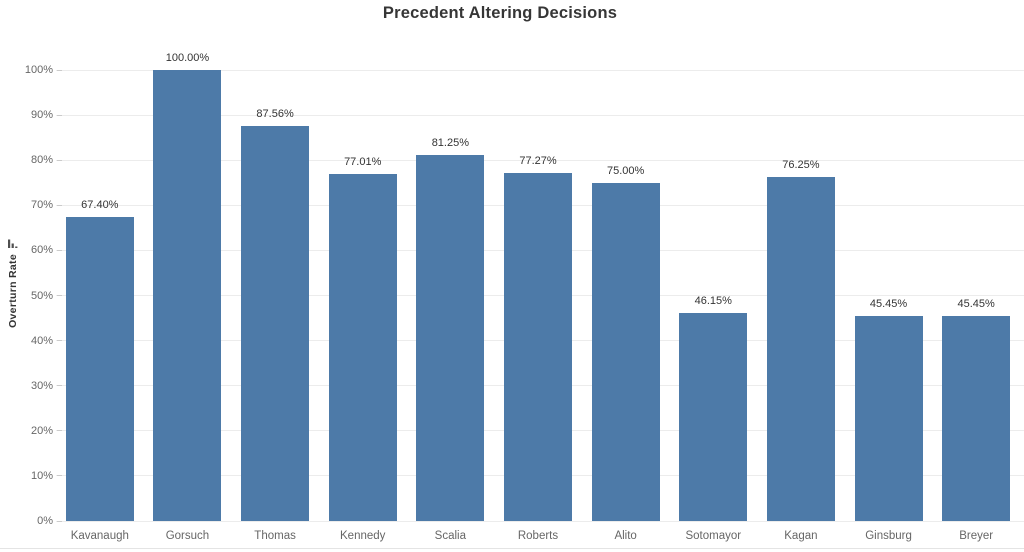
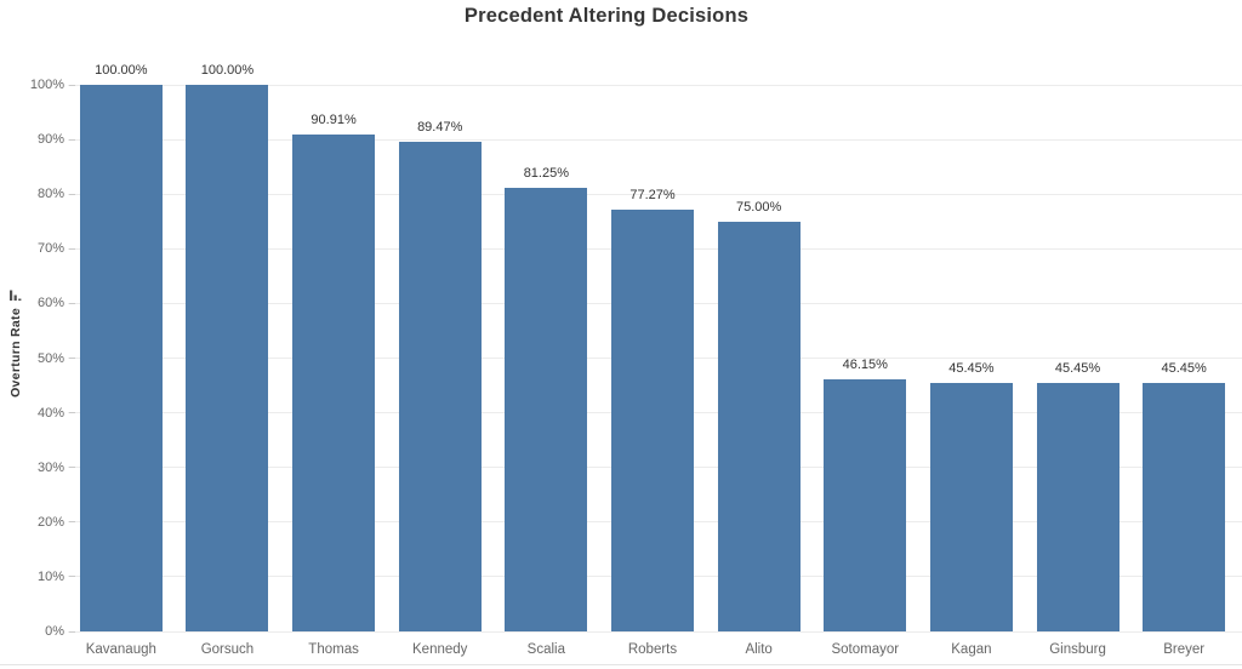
Kavanaugh: 67.40% -> 100.00%
Thomas: 87.56% -> 90.91%
Kennedy: 77.01% -> 89.47%
Kagan: 76.25% -> 45.45%
